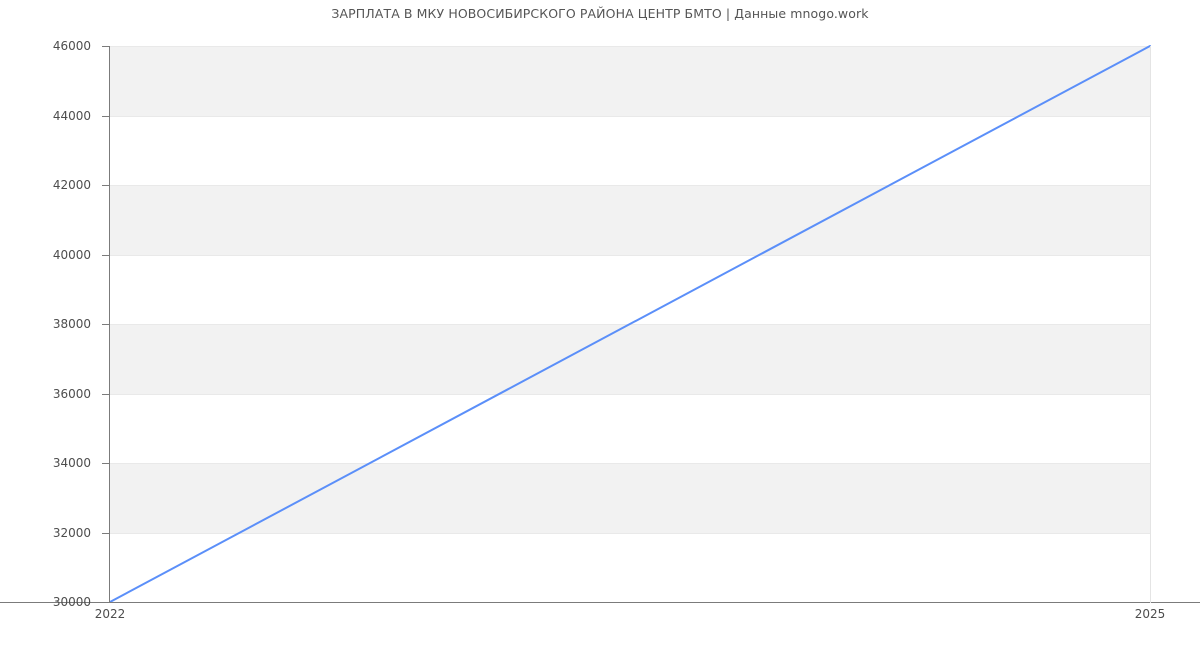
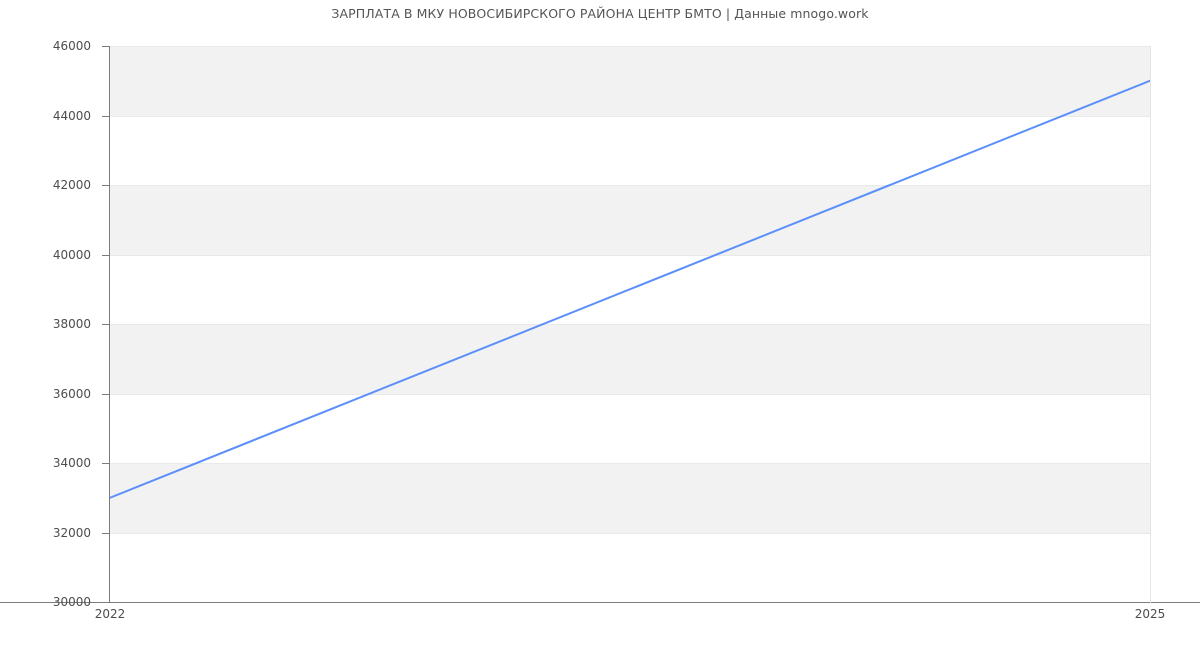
2022: 30000 -> 33000
2025: 46000 -> 45000
